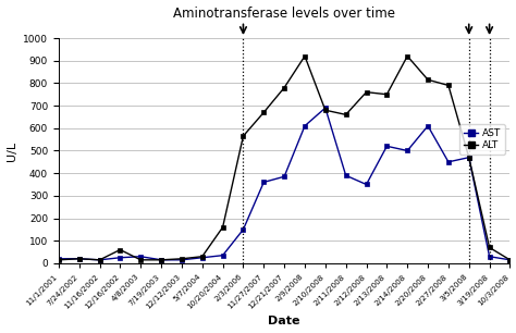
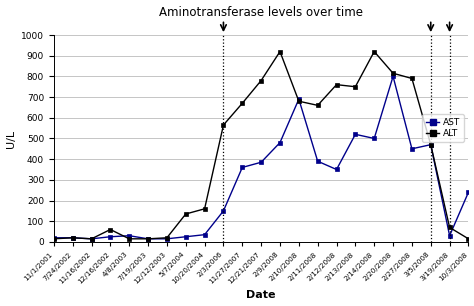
ALT/5/7/2004: 30 -> 135
AST/2/9/2008: 610 -> 480
AST/2/20/2008: 610 -> 800
AST/10/3/2008: 15 -> 240
